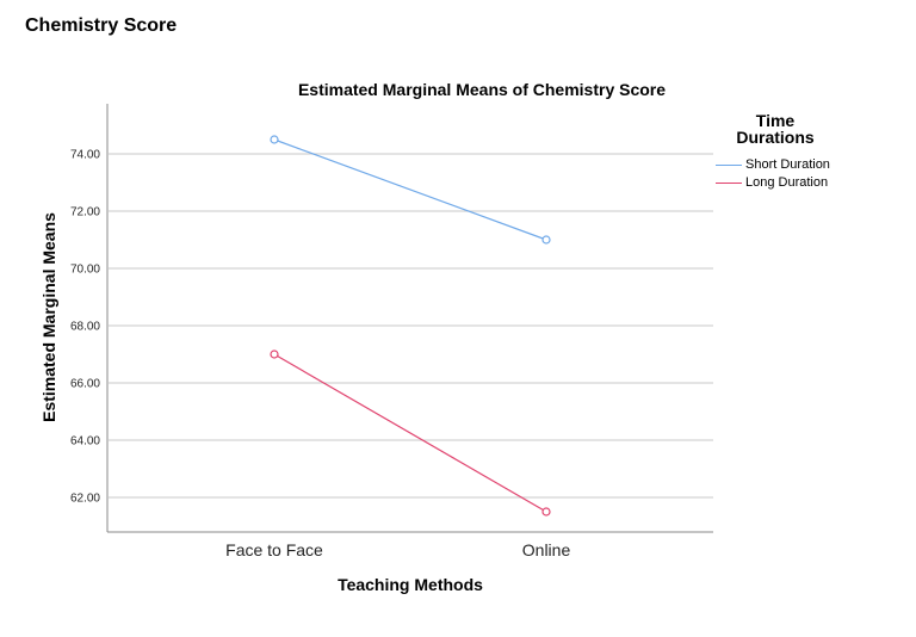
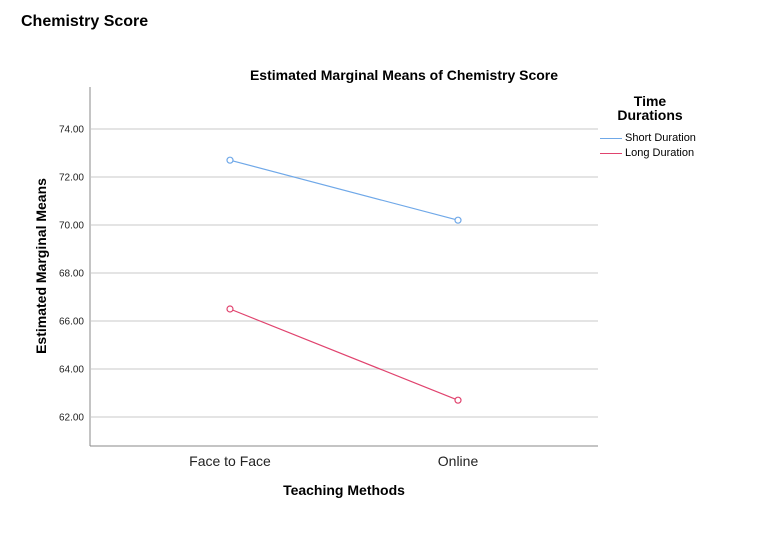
Short Duration/Face to Face: 74.5 -> 72.7
Long Duration/Face to Face: 67.0 -> 66.5
Short Duration/Online: 71.0 -> 70.2
Long Duration/Online: 61.5 -> 62.7
